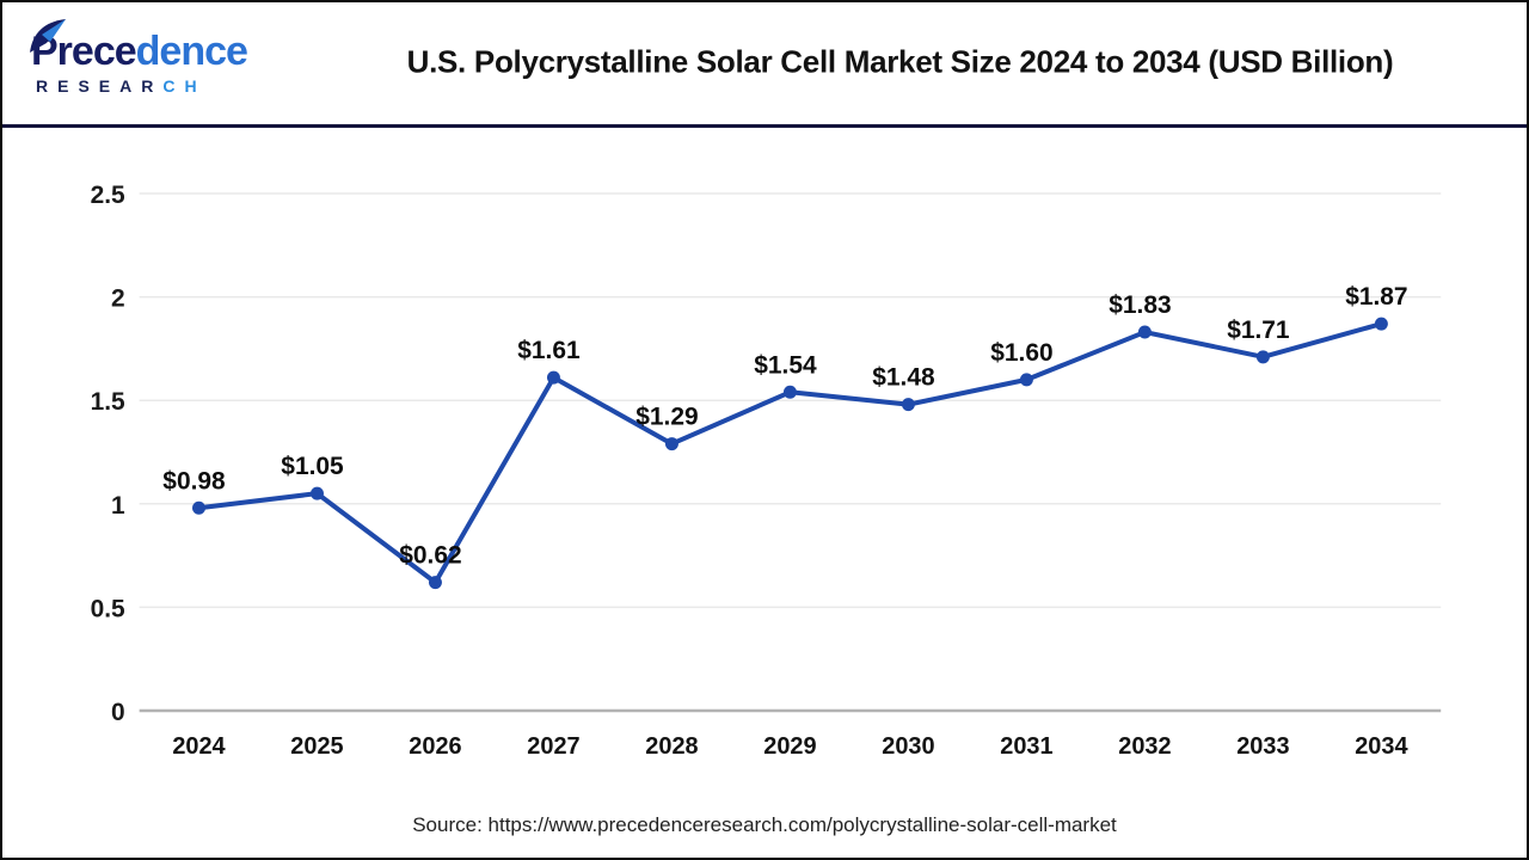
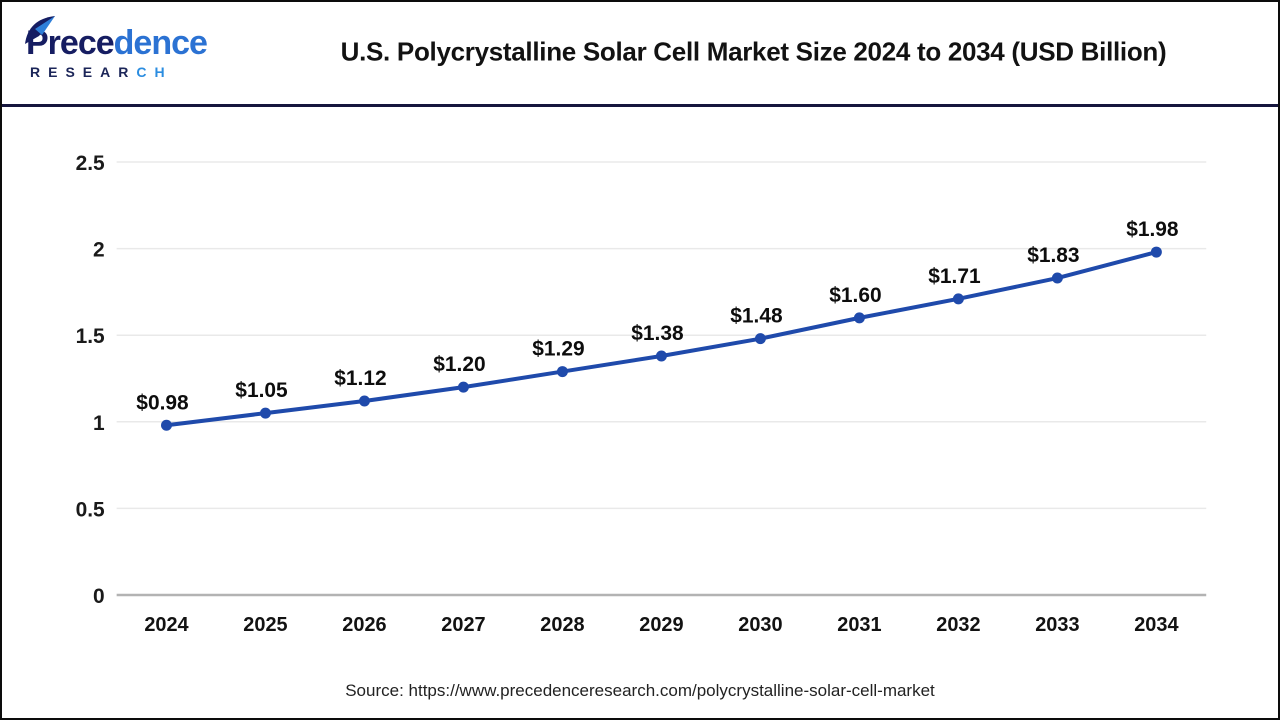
2026: $0.62 -> $1.12
2027: $1.61 -> $1.20
2029: $1.54 -> $1.38
2032: $1.83 -> $1.71
2033: $1.71 -> $1.83
2034: $1.87 -> $1.98
